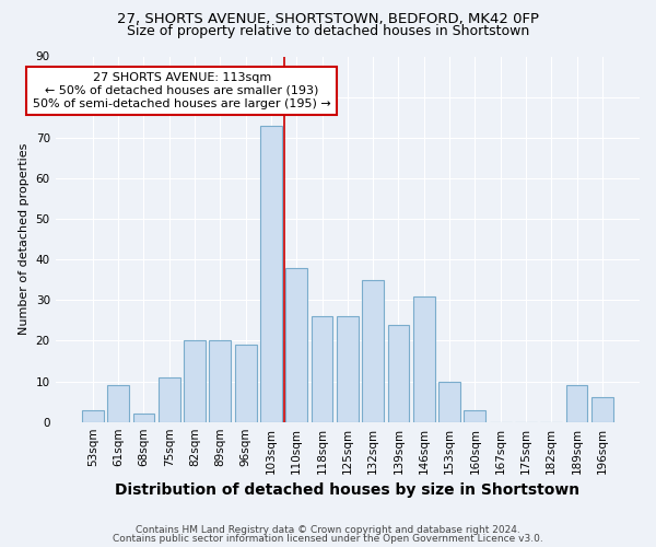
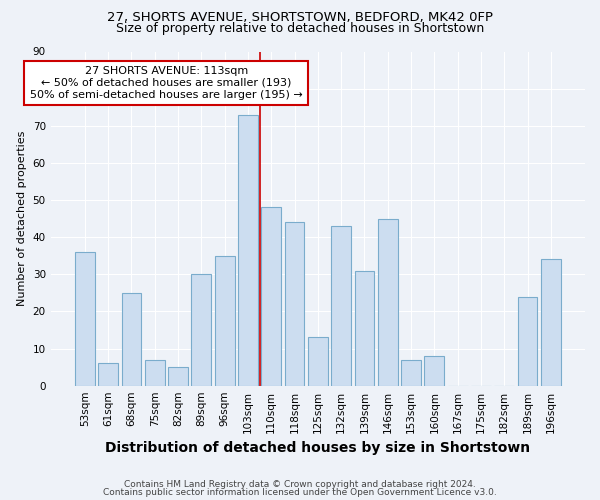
53sqm: 3 -> 36
61sqm: 9 -> 6
68sqm: 2 -> 25
75sqm: 11 -> 7
82sqm: 20 -> 5
89sqm: 20 -> 30
96sqm: 19 -> 35
110sqm: 38 -> 48
118sqm: 26 -> 44
125sqm: 26 -> 13
132sqm: 35 -> 43
139sqm: 24 -> 31
146sqm: 31 -> 45
153sqm: 10 -> 7
160sqm: 3 -> 8
189sqm: 9 -> 24
196sqm: 6 -> 34
